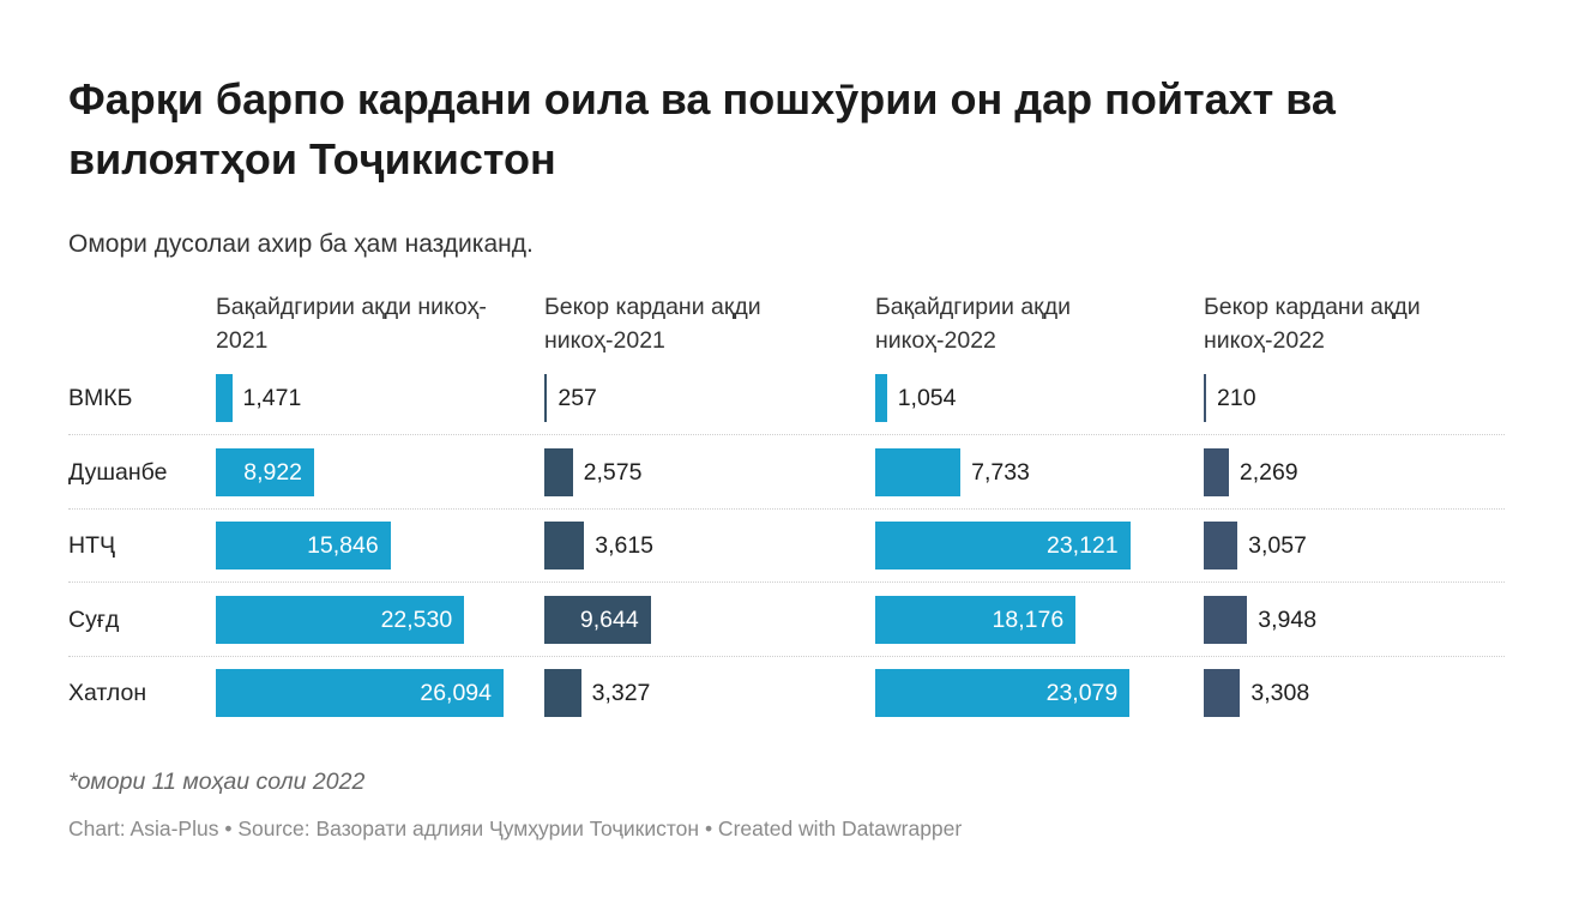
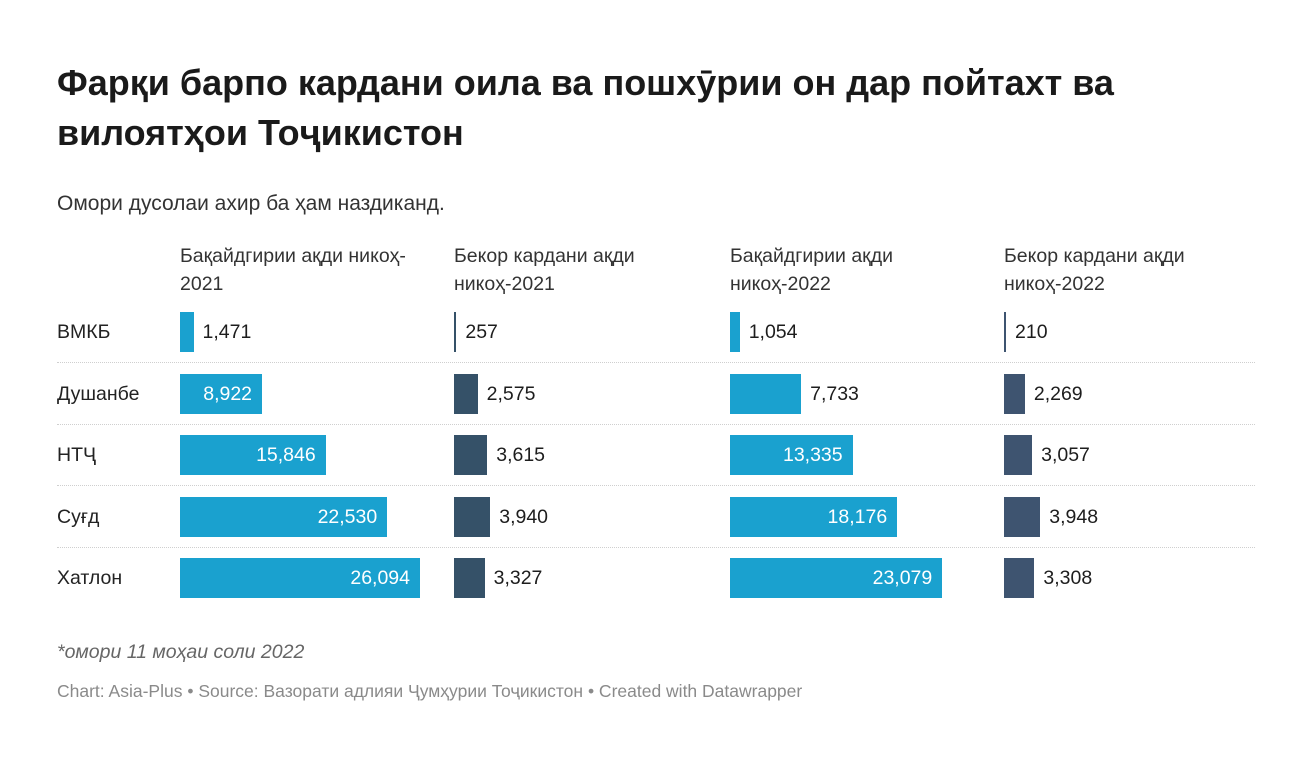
Бақайдгирии ақди никоҳ-2022/НТҶ: 23,121 -> 13,335
Бекор кардани ақди никоҳ-2021/Суғд: 9,644 -> 3,940
